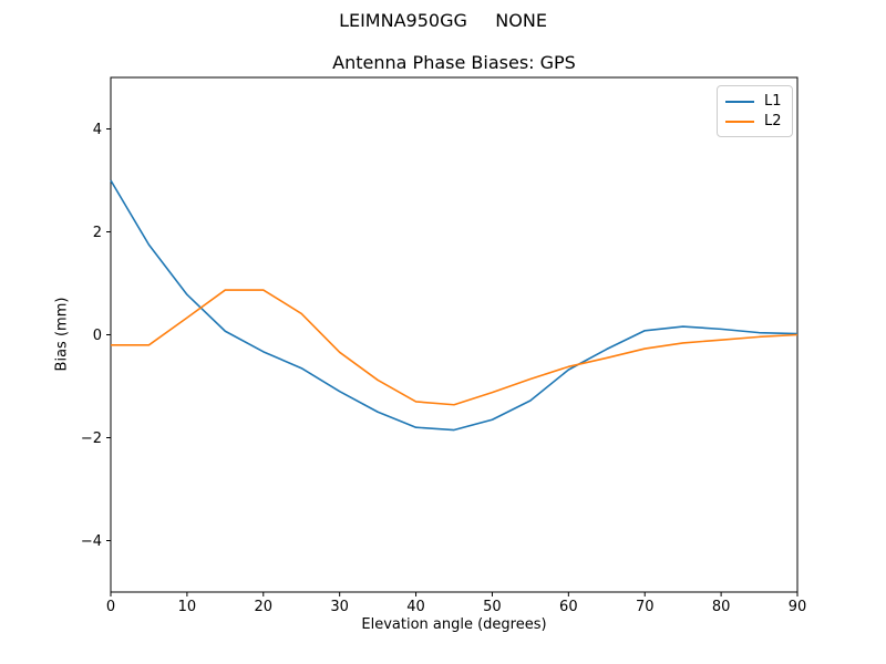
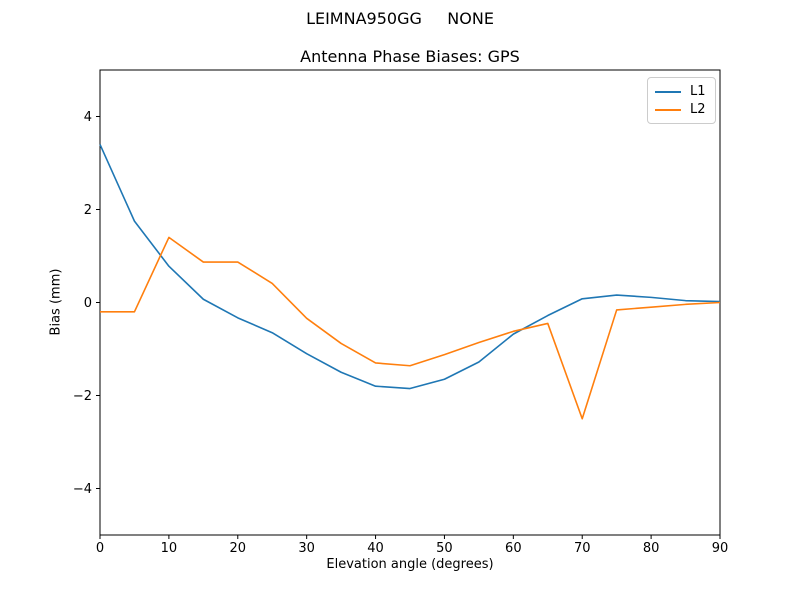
L1/0: 3.0 -> 3.4
L2/10: 0.3 -> 1.4
L2/70: -0.3 -> -2.5
